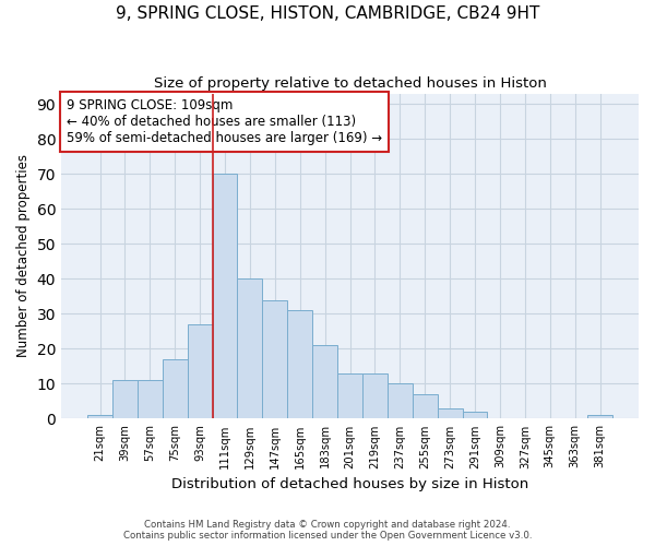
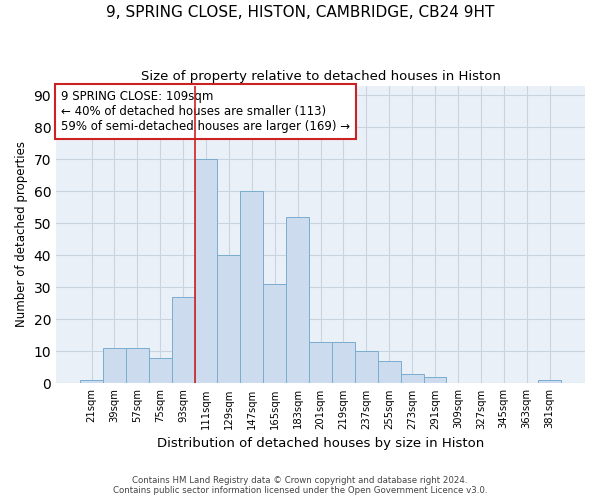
75sqm: 17 -> 8
147sqm: 34 -> 60
183sqm: 21 -> 52
